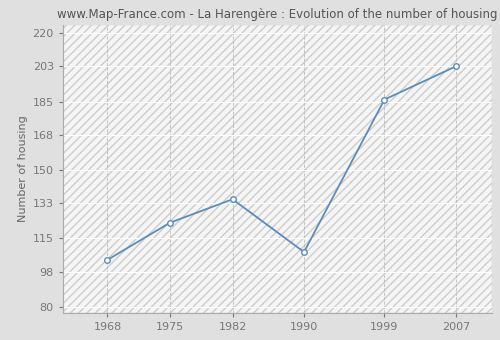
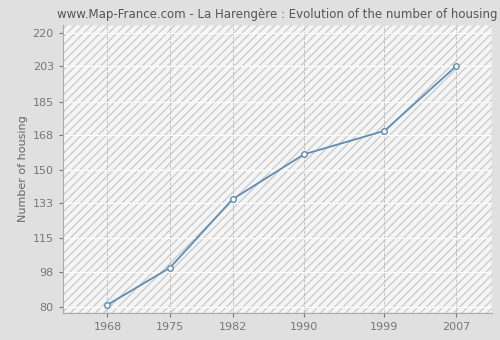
1968: 104 -> 81
1975: 123 -> 100
1990: 108 -> 158
1999: 186 -> 170
